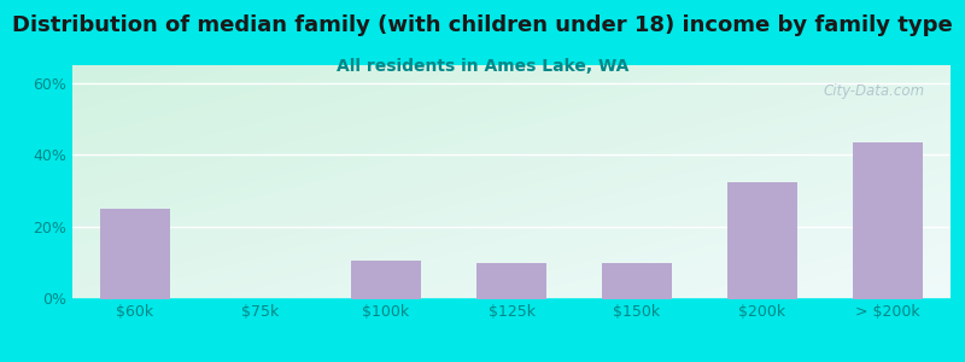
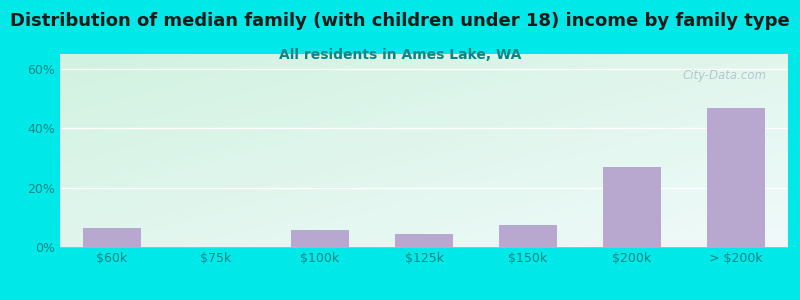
$60k: 25.0% -> 6.5%
$100k: 10.5% -> 6.0%
$125k: 10.0% -> 4.5%
$150k: 10.0% -> 7.5%
$200k: 32.5% -> 27.0%
> $200k: 43.5% -> 47.0%
